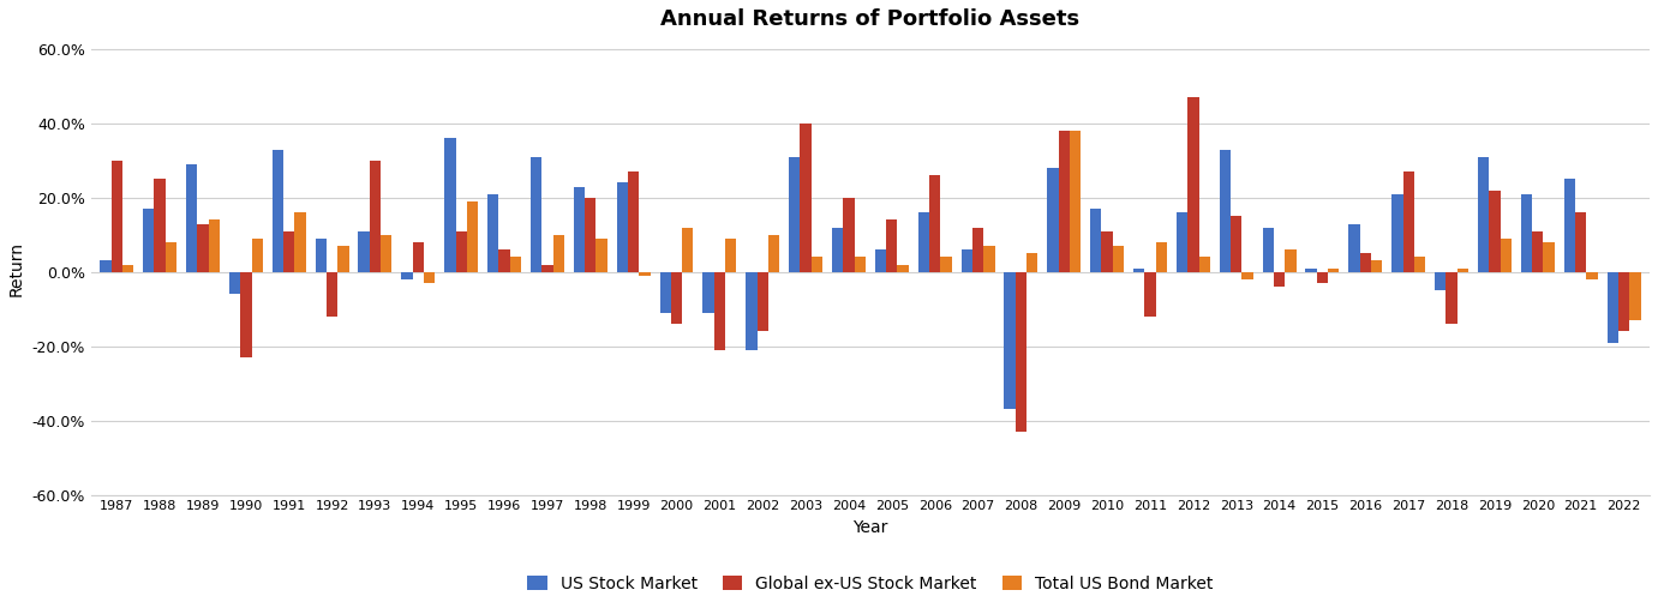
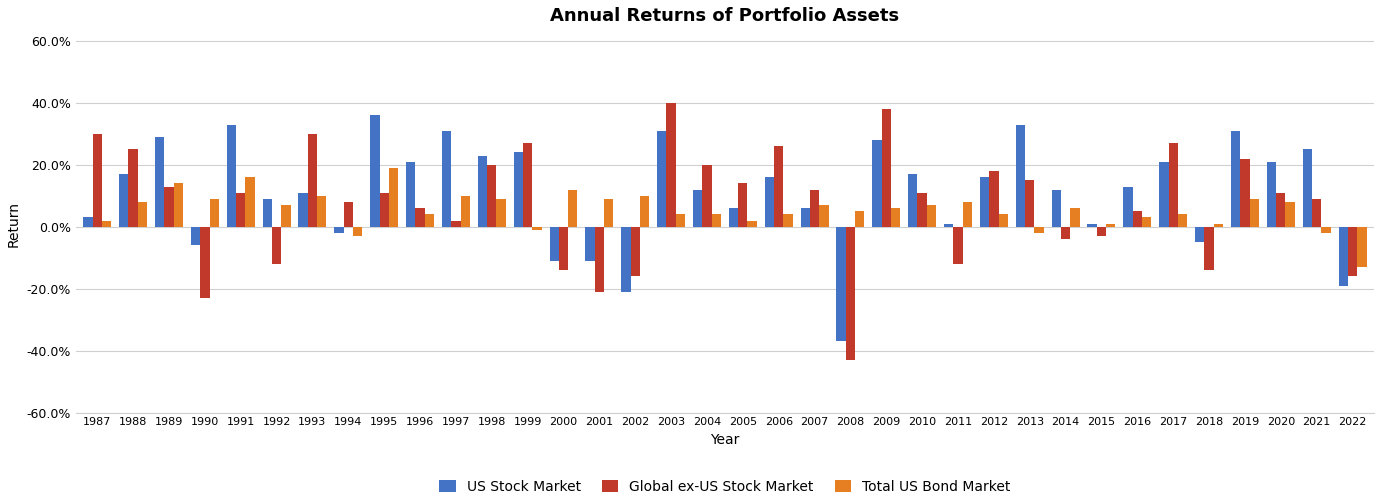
Total US Bond Market/2009: 38% -> 6%
Global ex-US Stock Market/2012: 47% -> 18%
Global ex-US Stock Market/2021: 16% -> 9%
